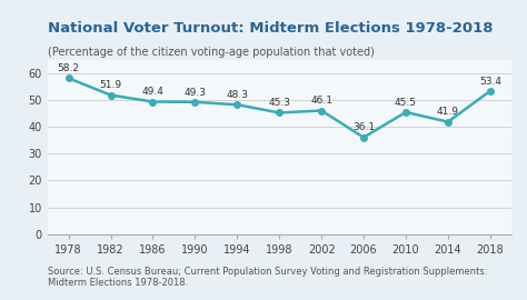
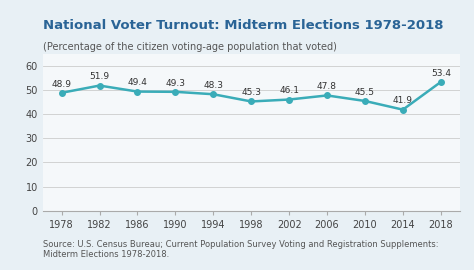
1978: 58.2 -> 48.9
2006: 36.1 -> 47.8
